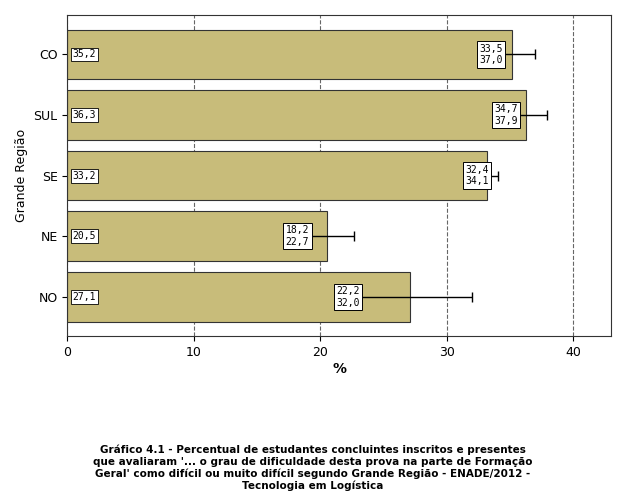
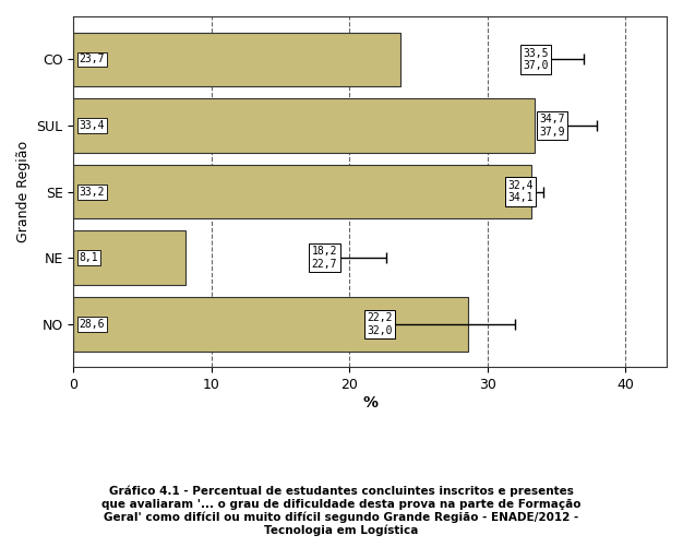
CO: 35,2 -> 23,7
SUL: 36,3 -> 33,4
NE: 20,5 -> 8,1
NO: 27,1 -> 28,6
